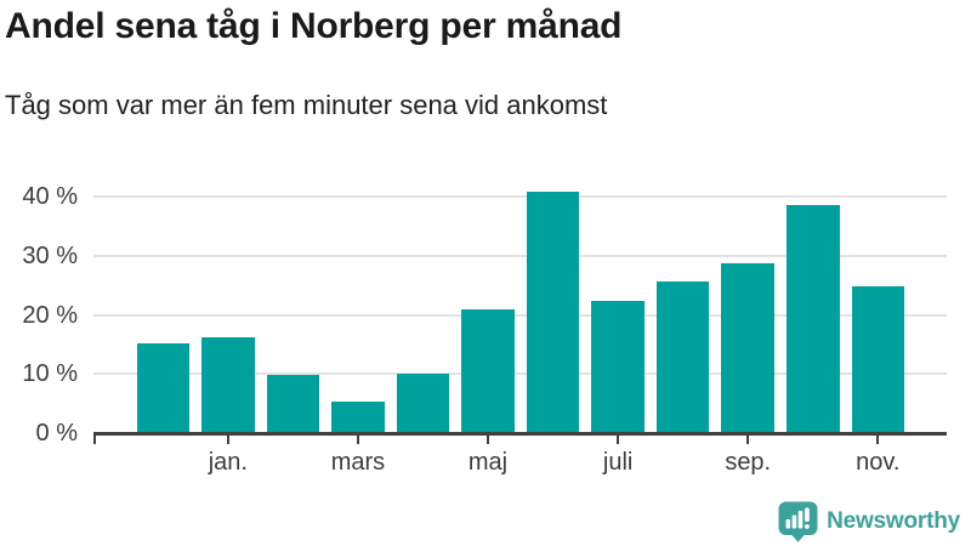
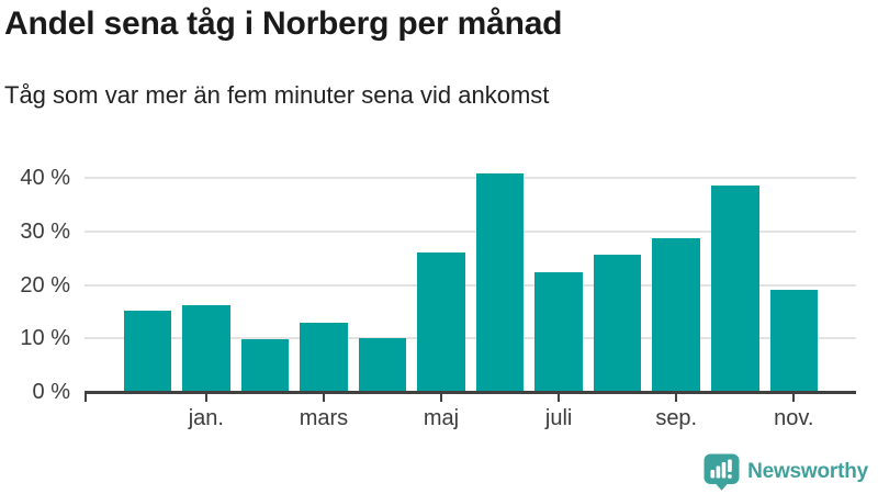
mars: 5% -> 13%
maj: 21% -> 26%
nov.: 25% -> 19%
